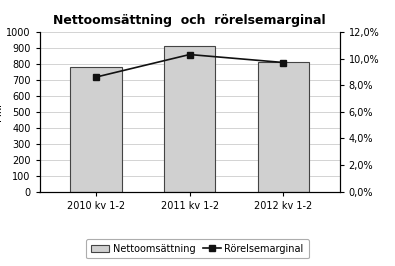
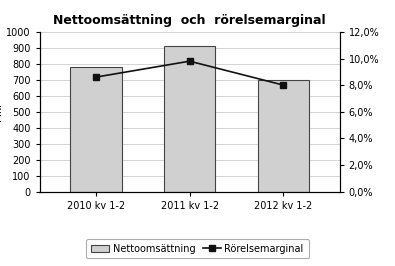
Rörelsemarginal/2011 kv 1-2: 10,3% -> 9,8%
Nettoomsättning/2012 kv 1-2: 810 -> 700
Rörelsemarginal/2012 kv 1-2: 9,7% -> 8,0%
